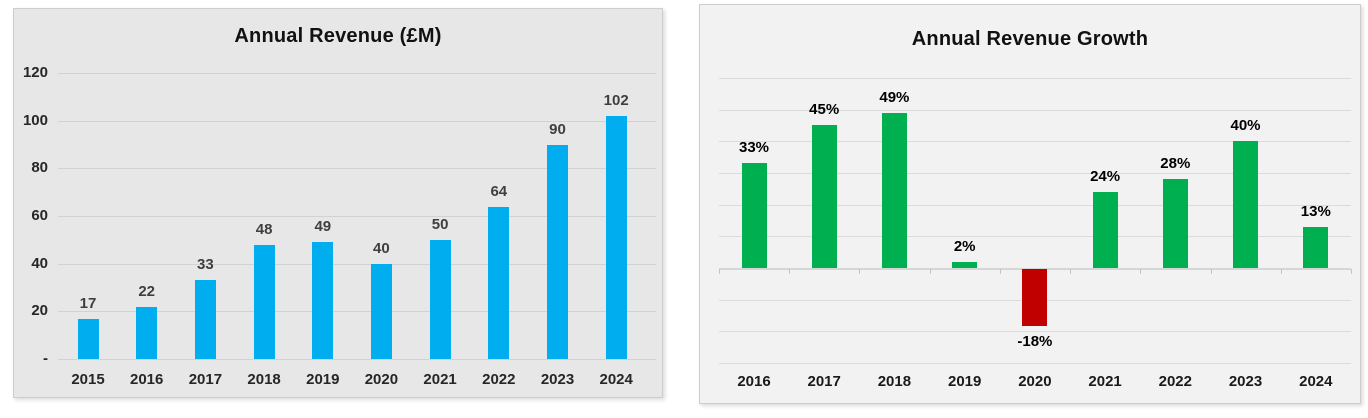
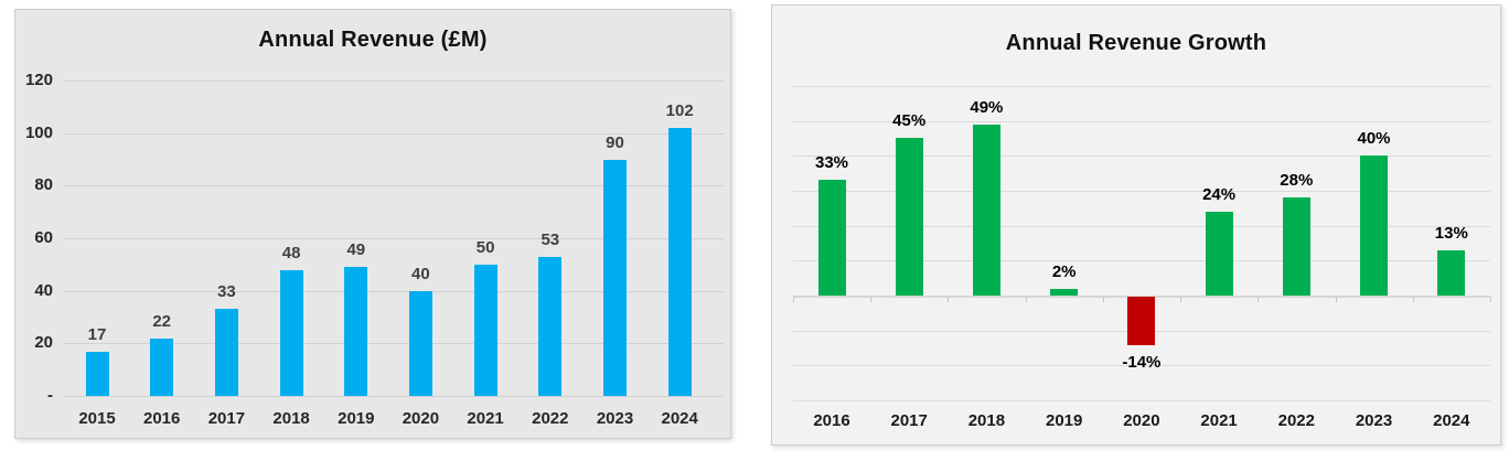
Annual Revenue (£M)/2022: 64 -> 53
Annual Revenue Growth/2020: -18% -> -14%
